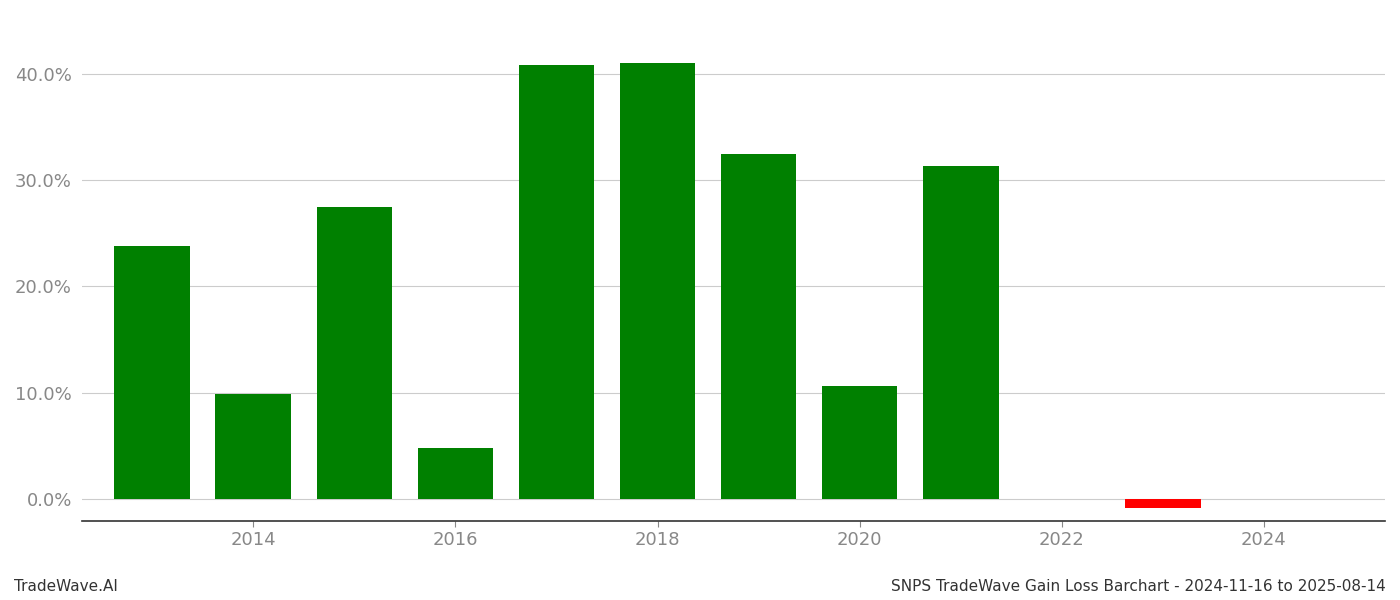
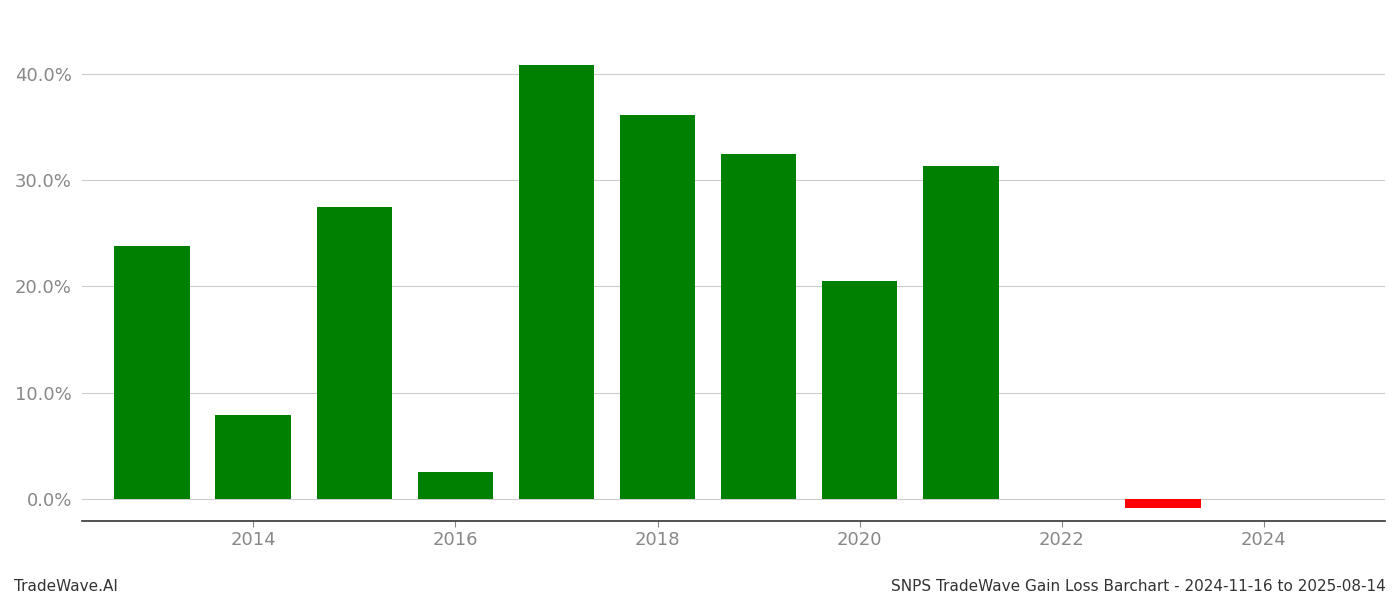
2014: 9.9% -> 7.9%
2016: 4.8% -> 2.6%
2018: 41.0% -> 36.1%
2020: 10.6% -> 20.5%
